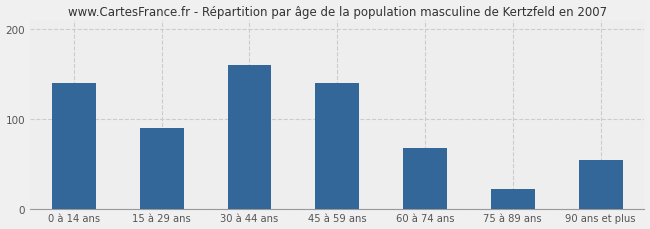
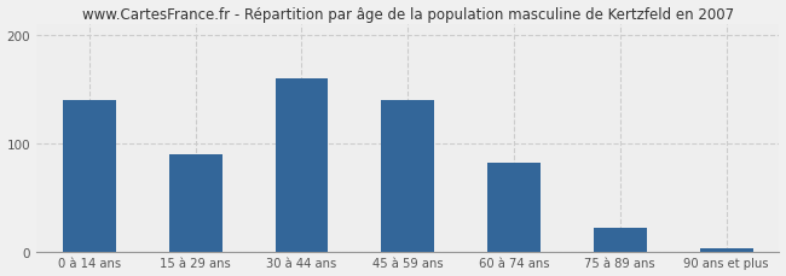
60 à 74 ans: 68 -> 82
90 ans et plus: 54 -> 3
